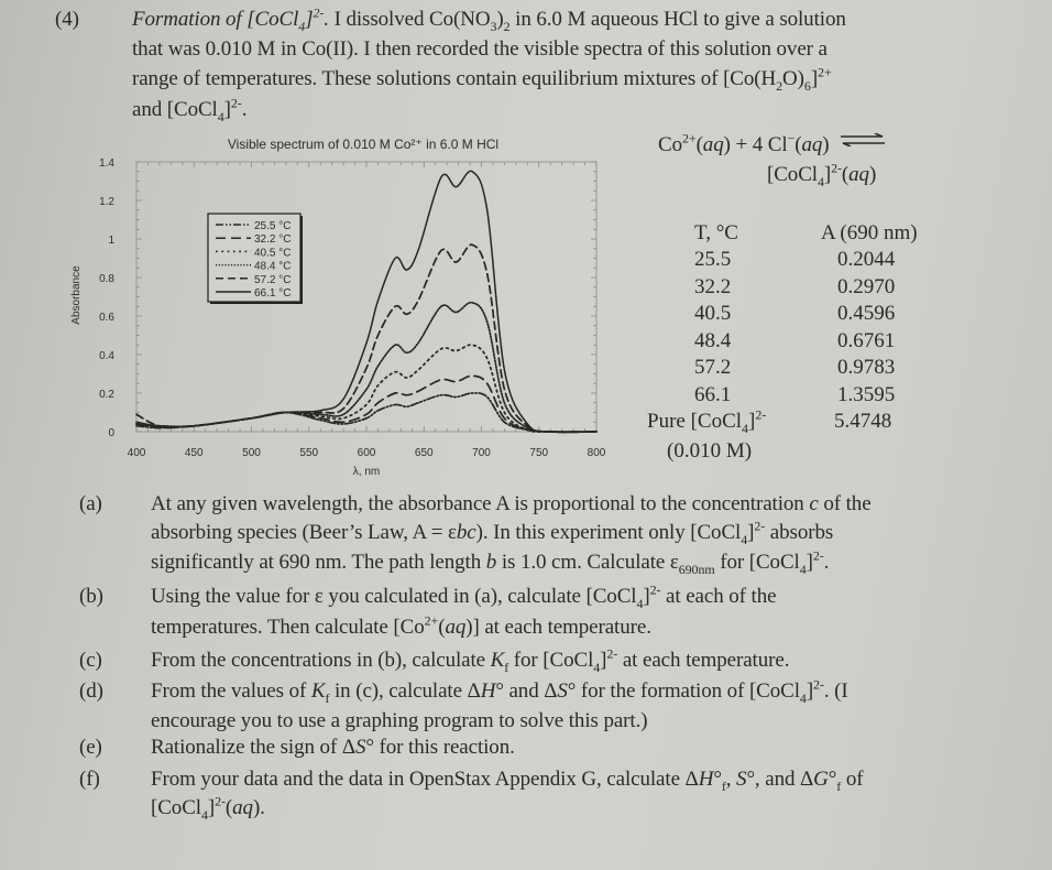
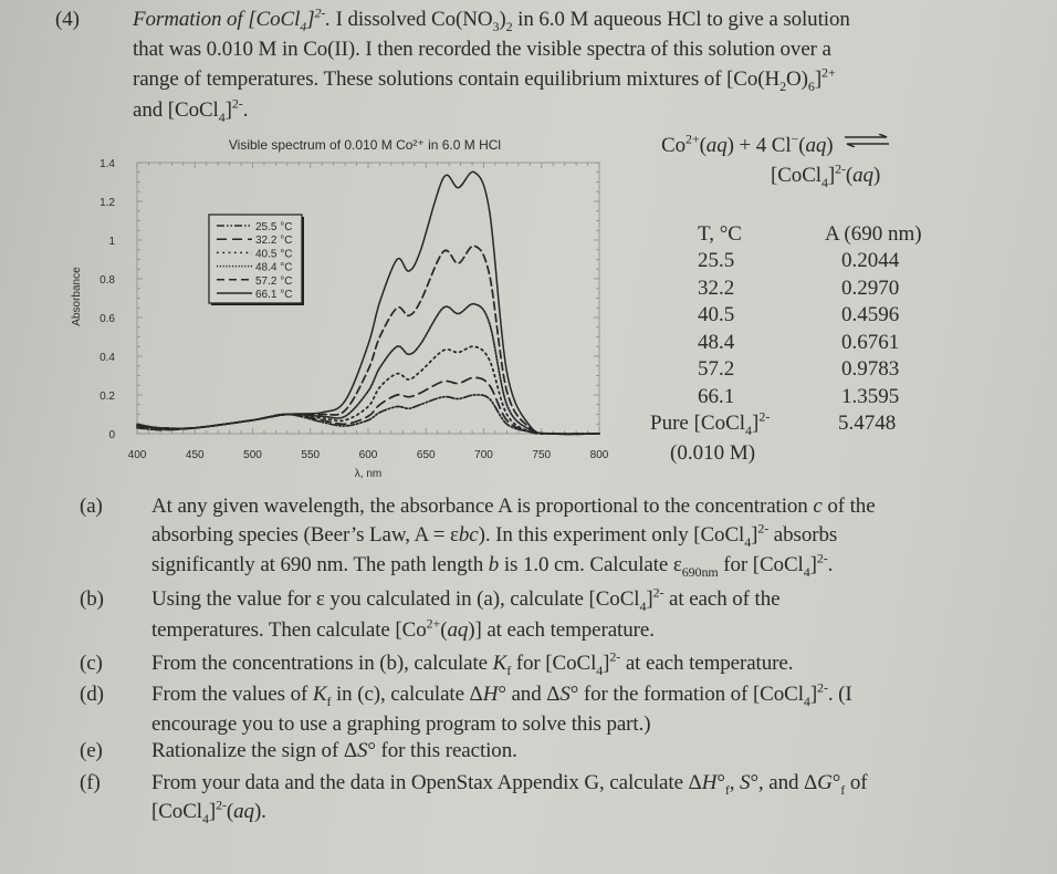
57.2 °C/400: 0.09 -> 0.04
